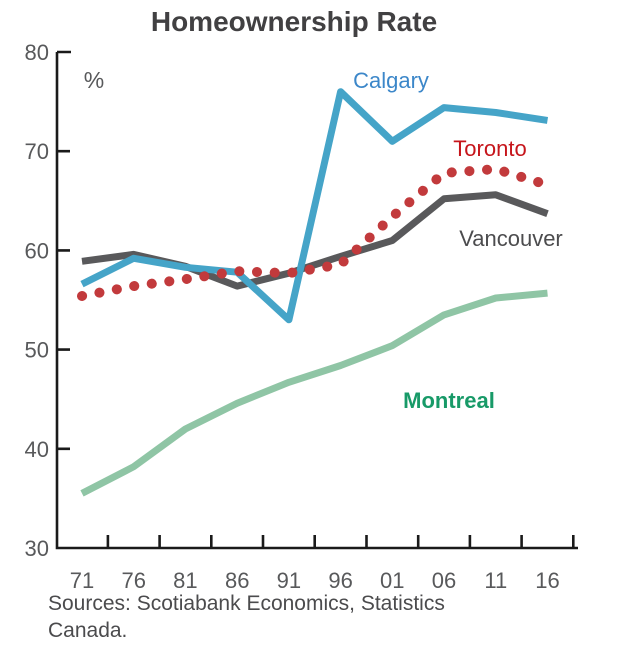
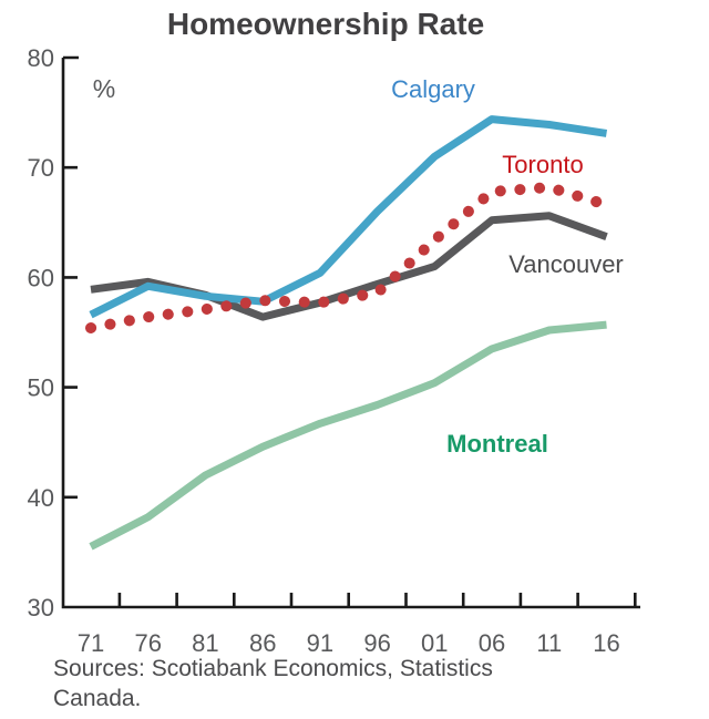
Calgary/91: 53 -> 60
Calgary/96: 76 -> 66
